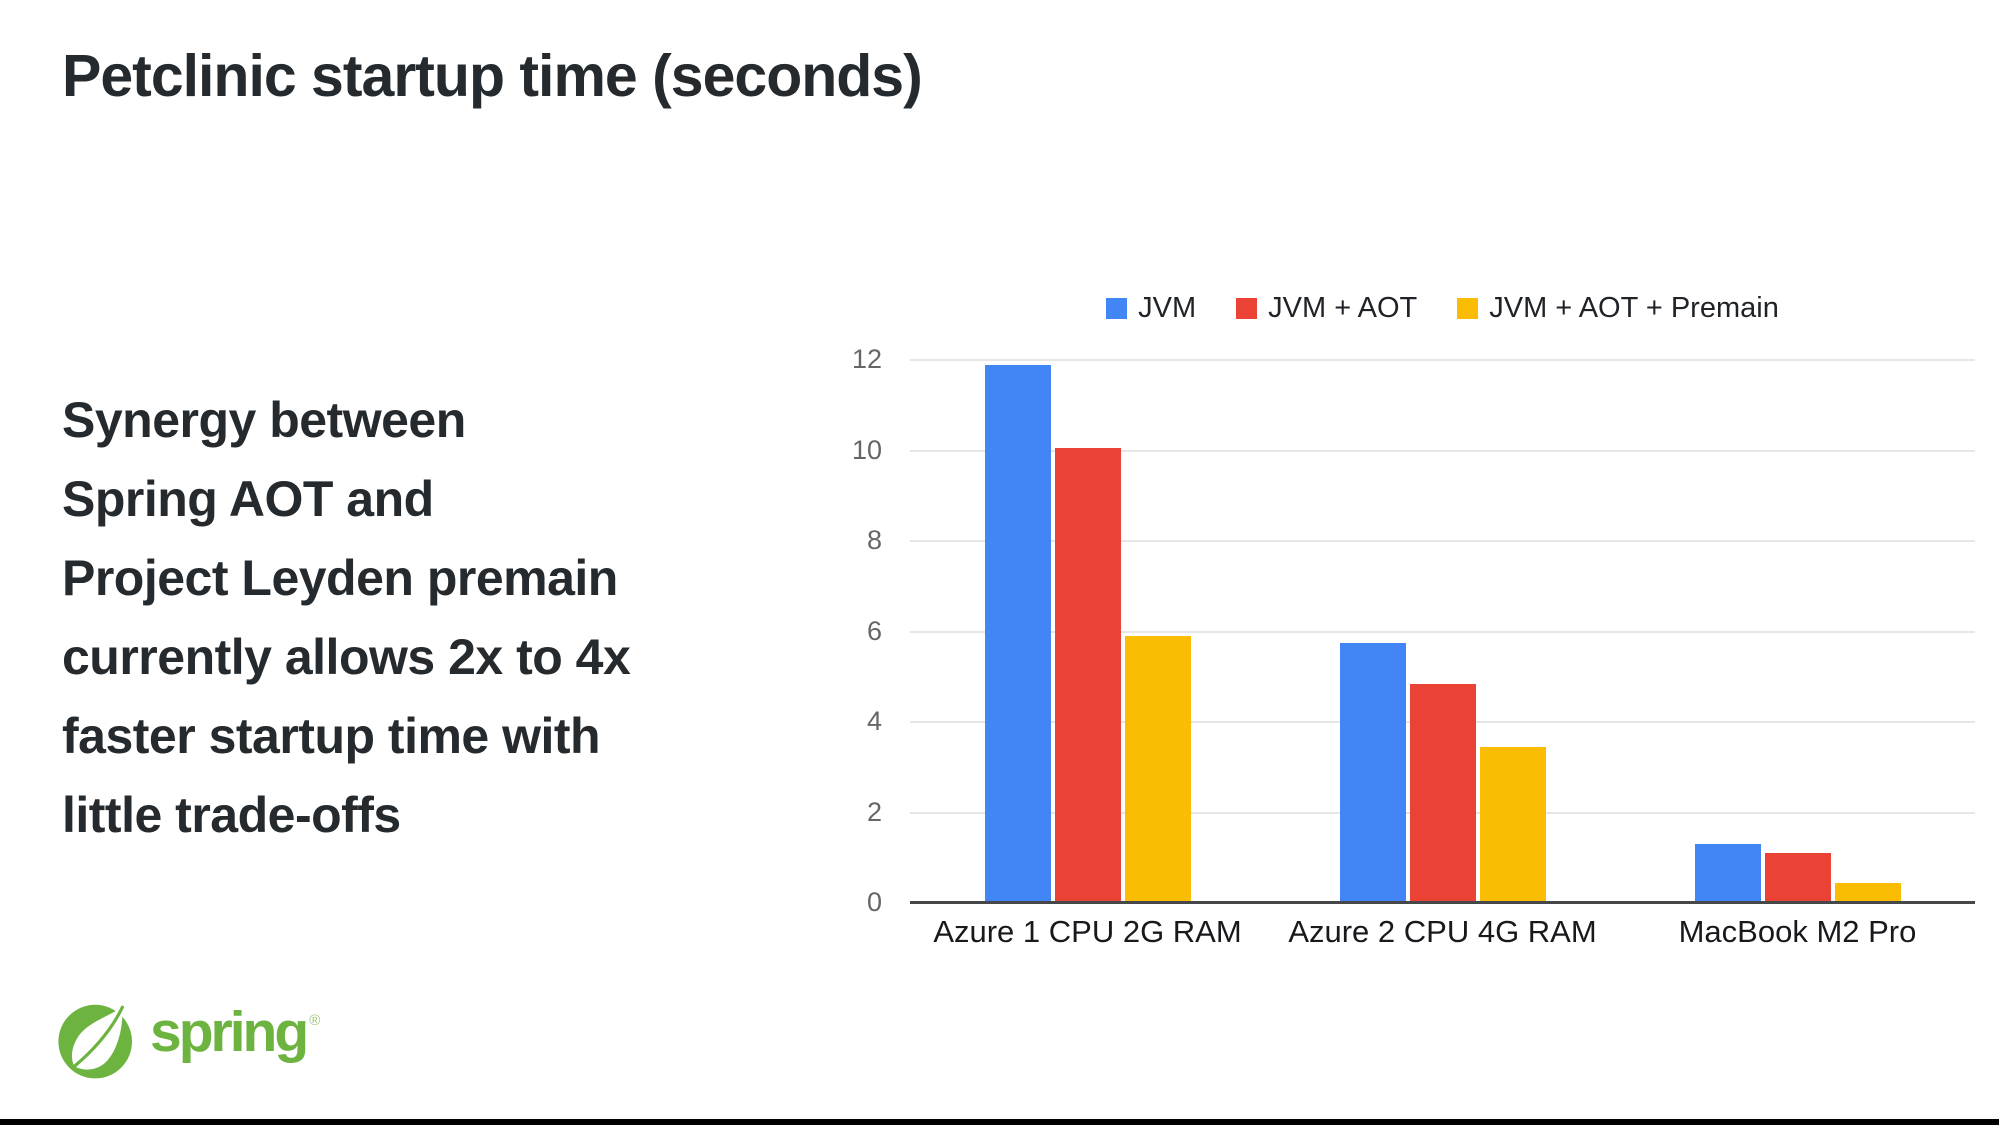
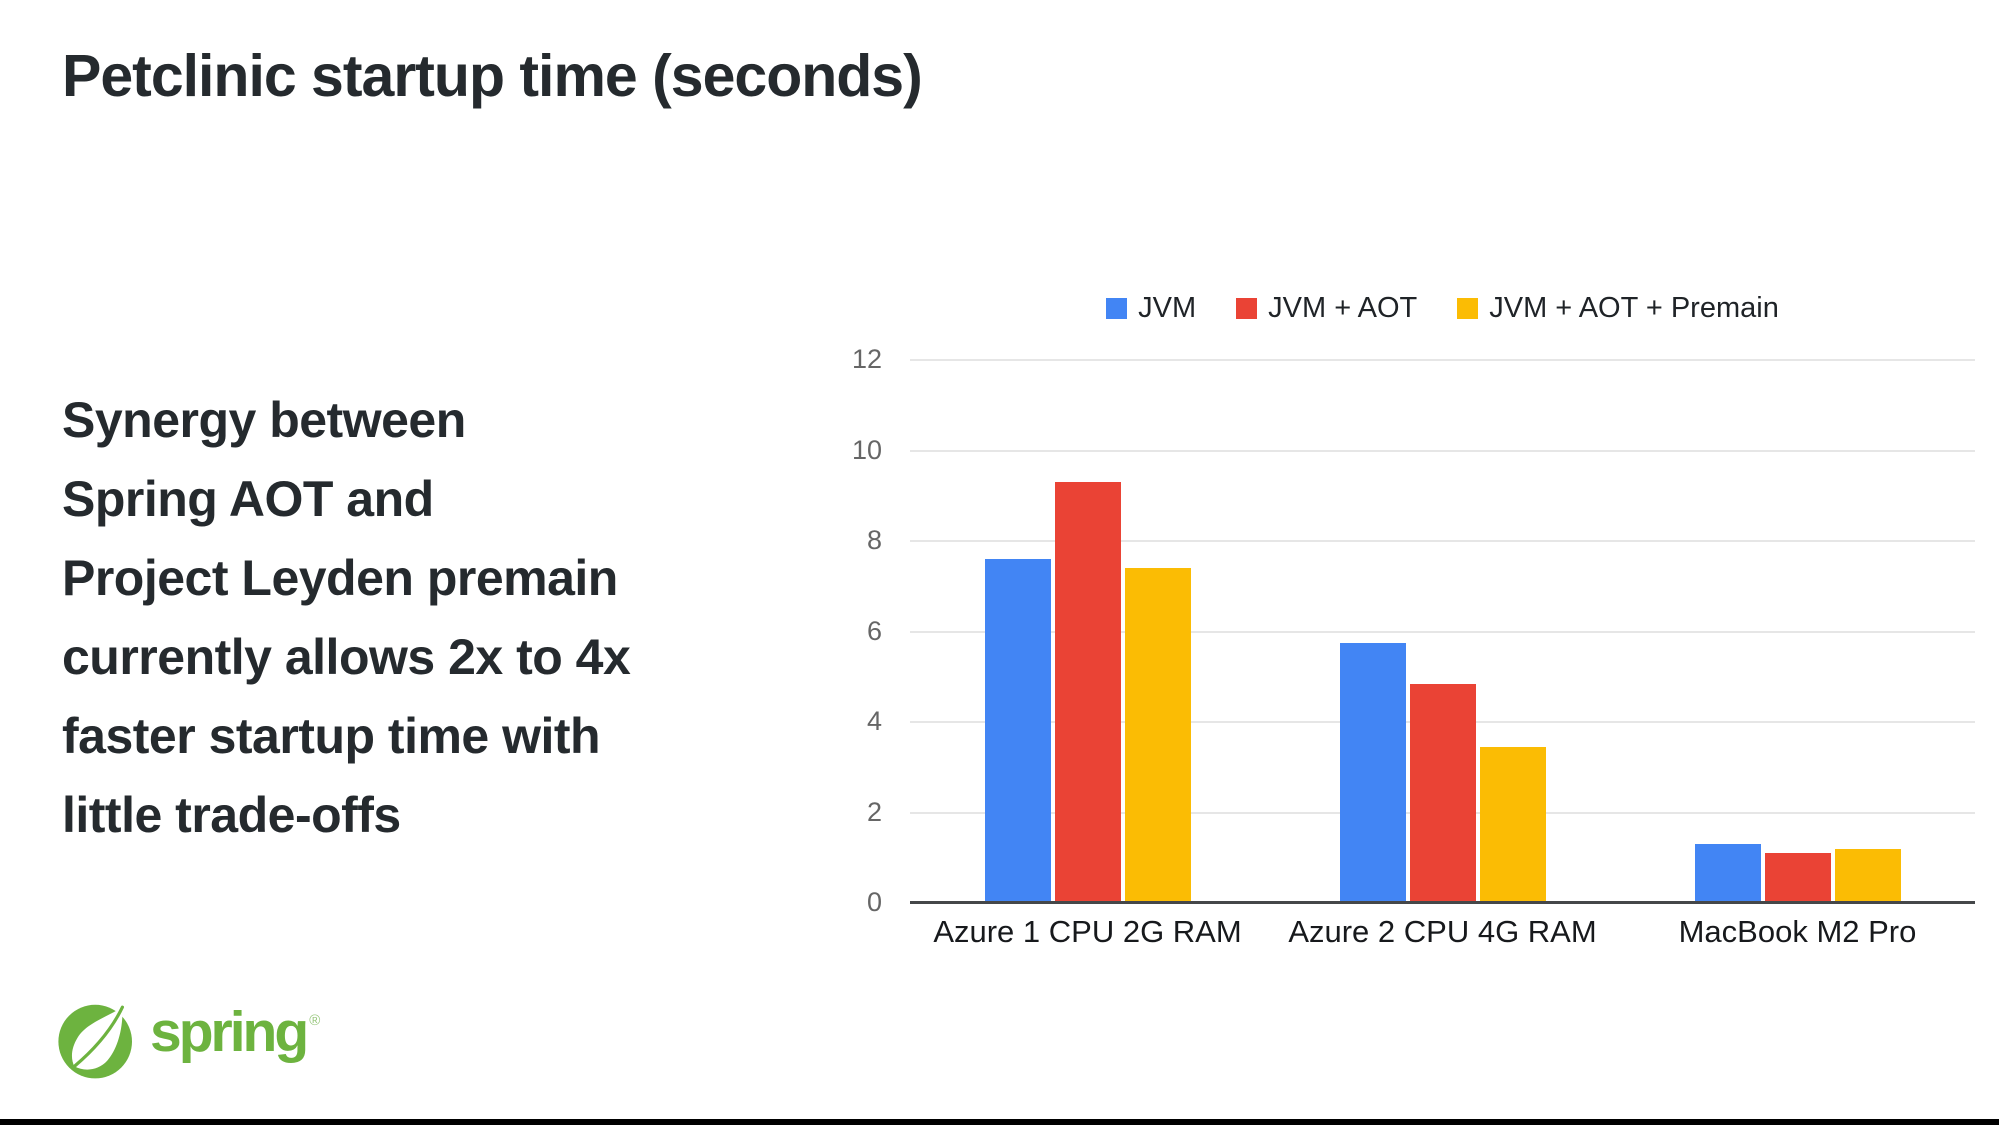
JVM/Azure 1 CPU 2G RAM: 11.9 -> 7.6
JVM + AOT/Azure 1 CPU 2G RAM: 10.1 -> 9.3
JVM + AOT + Premain/Azure 1 CPU 2G RAM: 5.9 -> 7.4
JVM + AOT + Premain/MacBook M2 Pro: 0.5 -> 1.2
